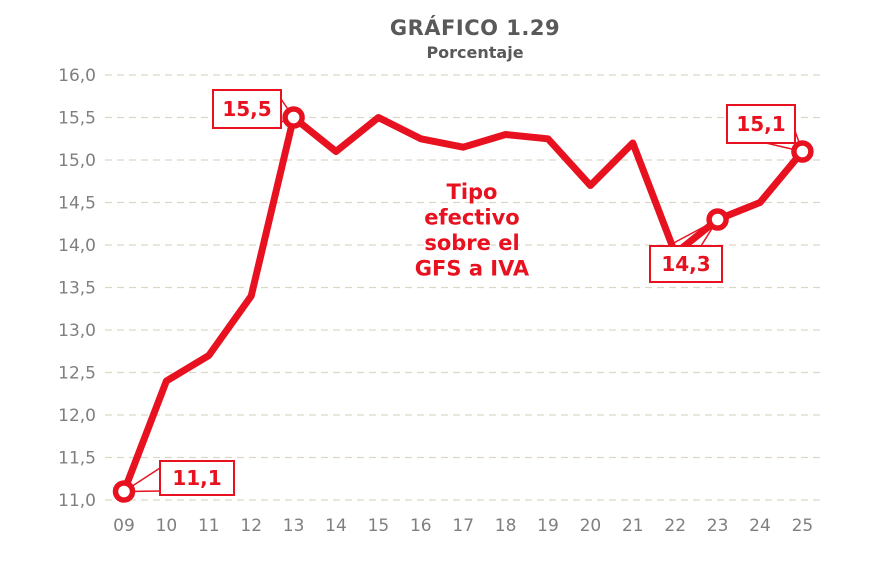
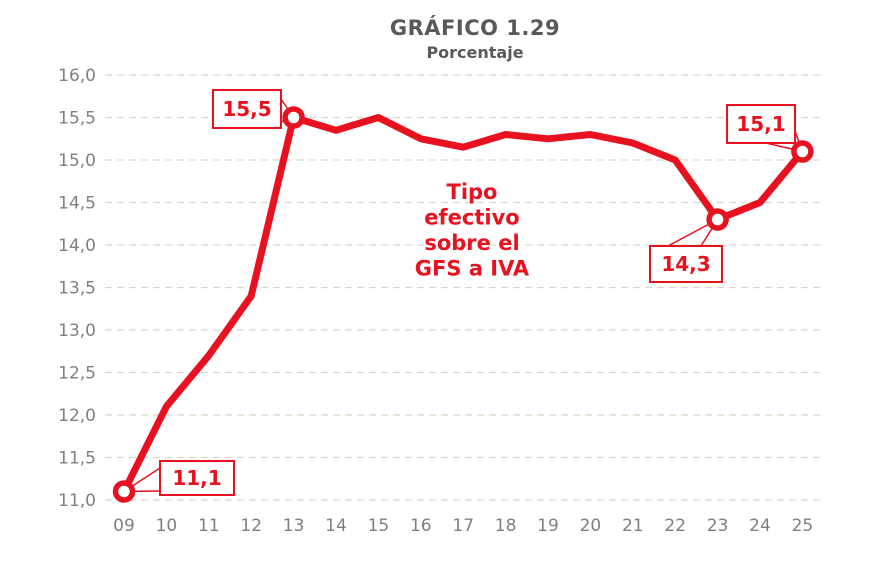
10: 12,4 -> 12,1
14: 15,1 -> 15,3
20: 14,7 -> 15,3
22: 13,9 -> 15,0
